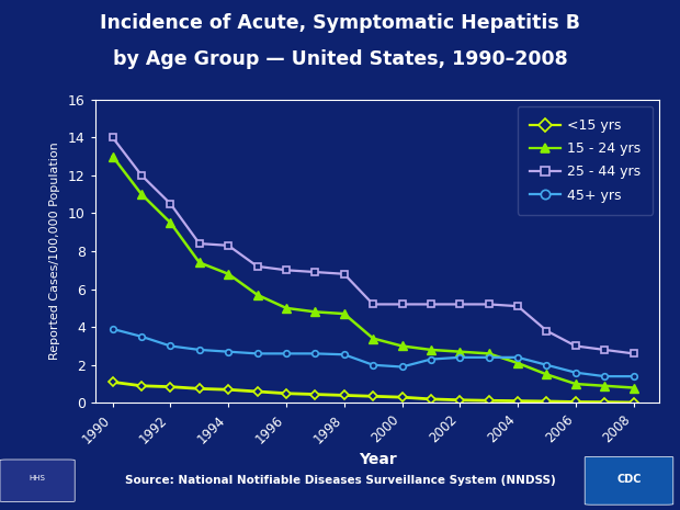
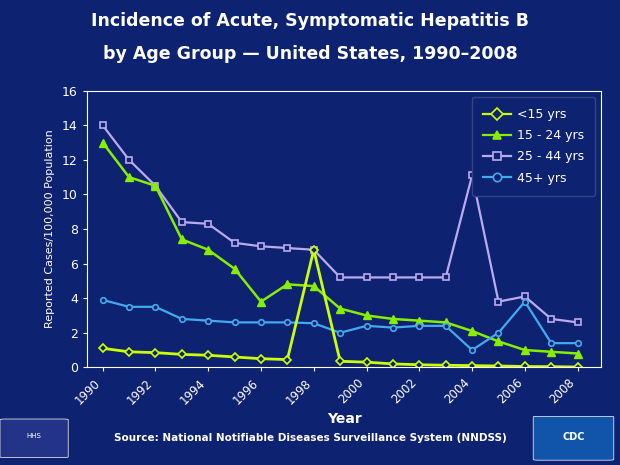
15 - 24 yrs/1992: 9.5 -> 10.5
45+ yrs/1992: 3.0 -> 3.5
15 - 24 yrs/1996: 5.0 -> 3.8
<15 yrs/1998: 0.4 -> 6.8
45+ yrs/2000: 1.9 -> 2.4
25 - 44 yrs/2004: 5.1 -> 11.1
45+ yrs/2004: 2.4 -> 1.0
25 - 44 yrs/2006: 3.0 -> 4.1
45+ yrs/2006: 1.6 -> 3.8
